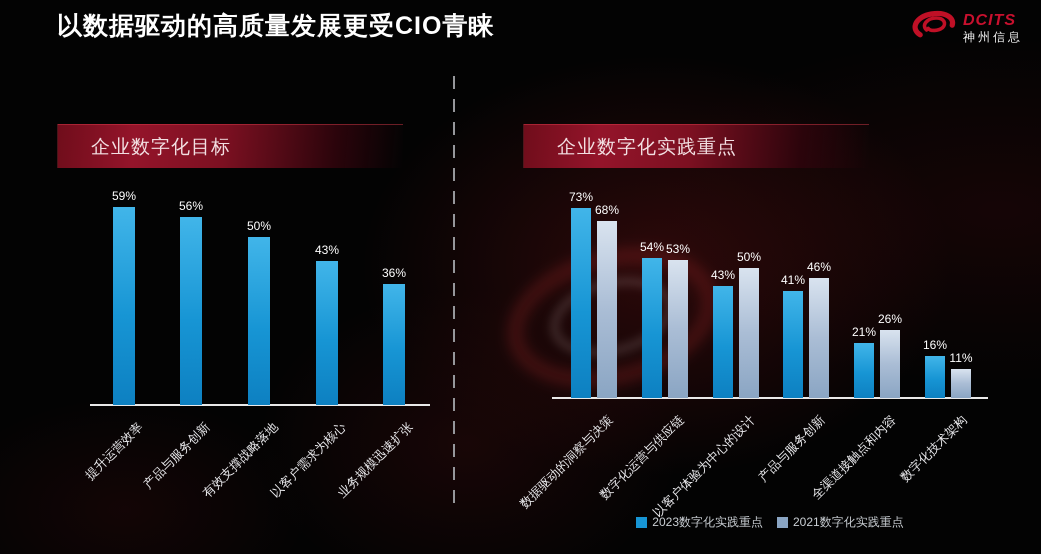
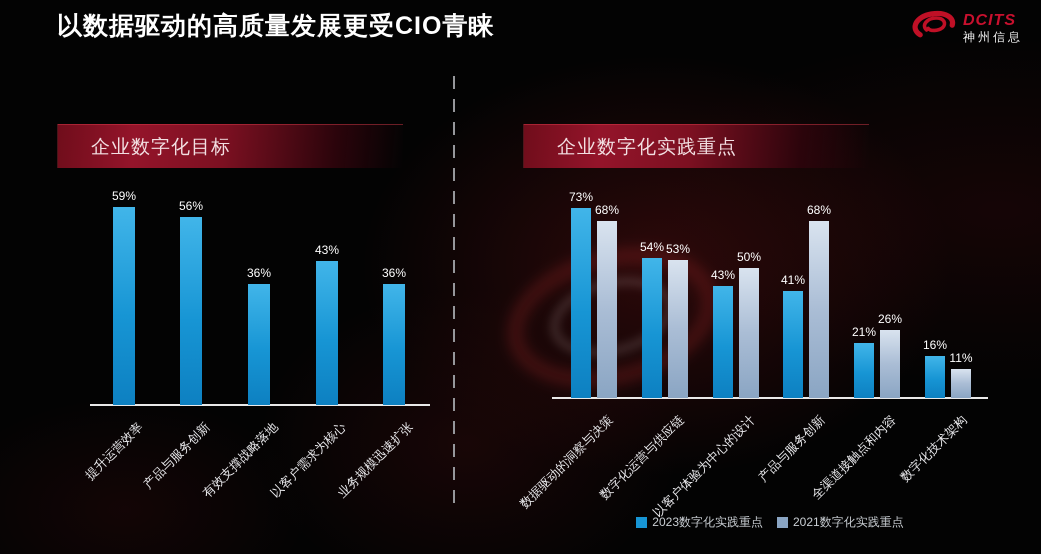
企业数字化目标/有效支撑战略落地: 50% -> 36%
企业数字化实践重点/2021数字化实践重点/产品与服务创新: 46% -> 68%
